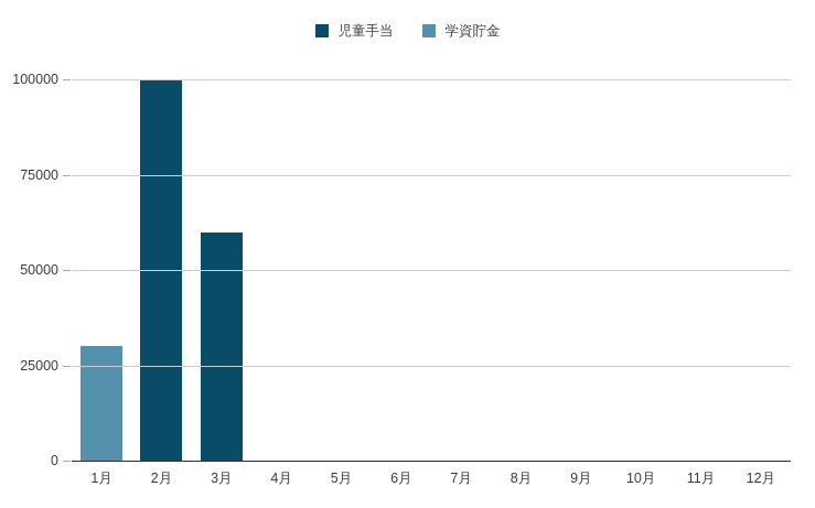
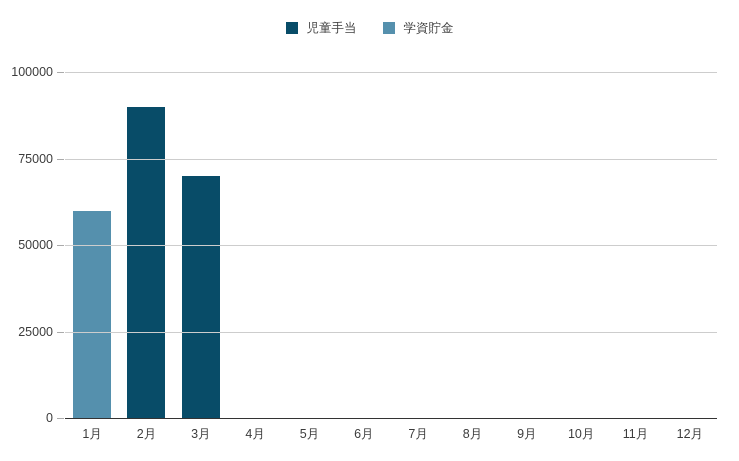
学資貯金/1月: 30000 -> 60000
児童手当/2月: 100000 -> 90000
児童手当/3月: 60000 -> 70000
